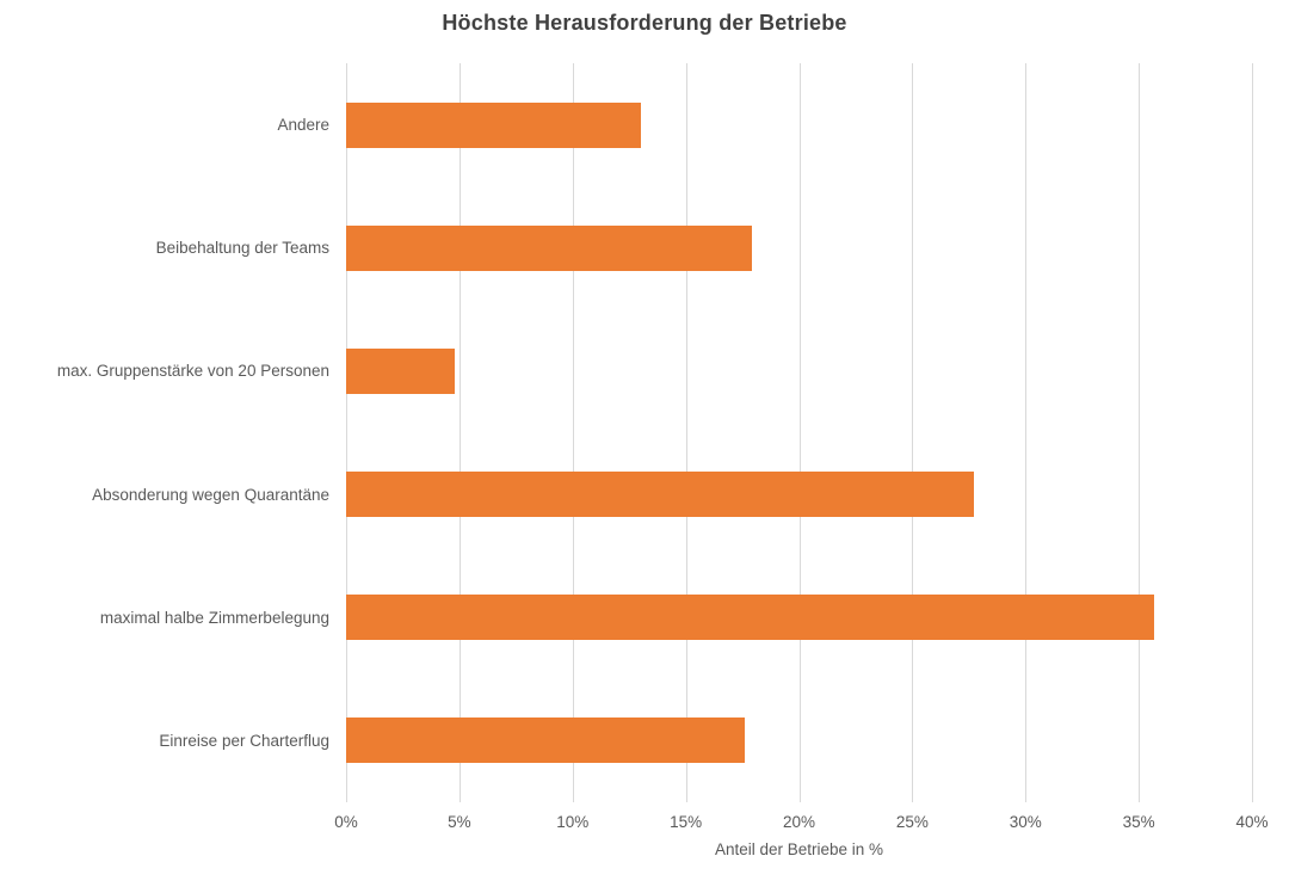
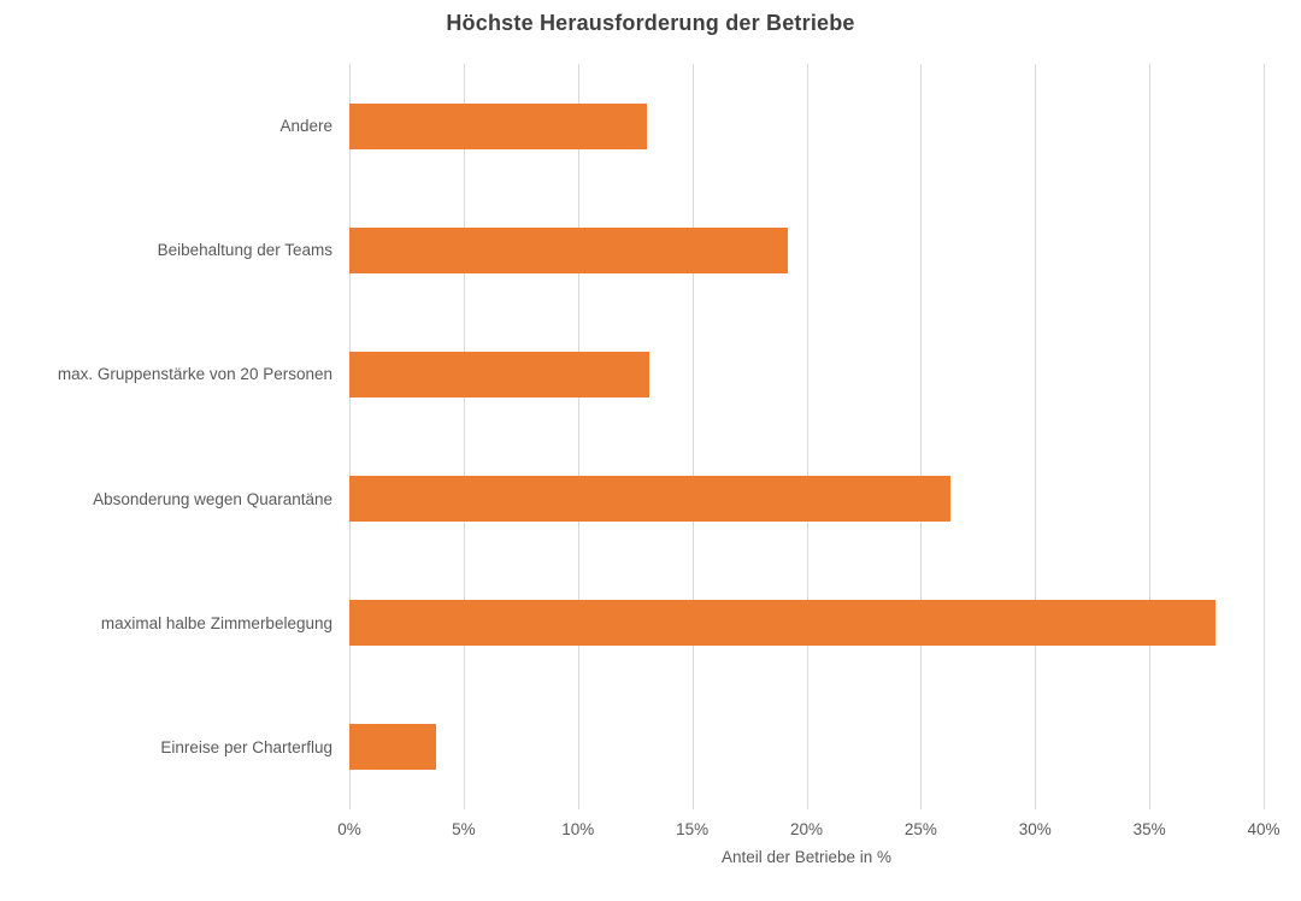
Beibehaltung der Teams: 17.9% -> 19.2%
max. Gruppenstärke von 20 Personen: 4.8% -> 13.1%
Absonderung wegen Quarantäne: 27.7% -> 26.3%
maximal halbe Zimmerbelegung: 35.7% -> 37.9%
Einreise per Charterflug: 17.6% -> 3.8%
